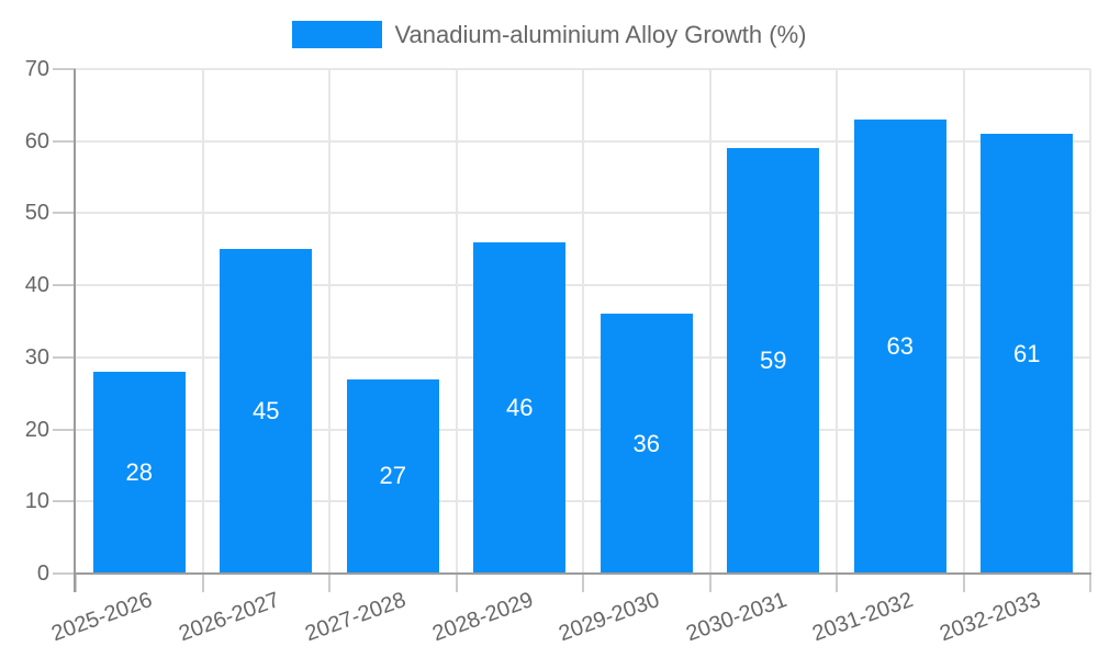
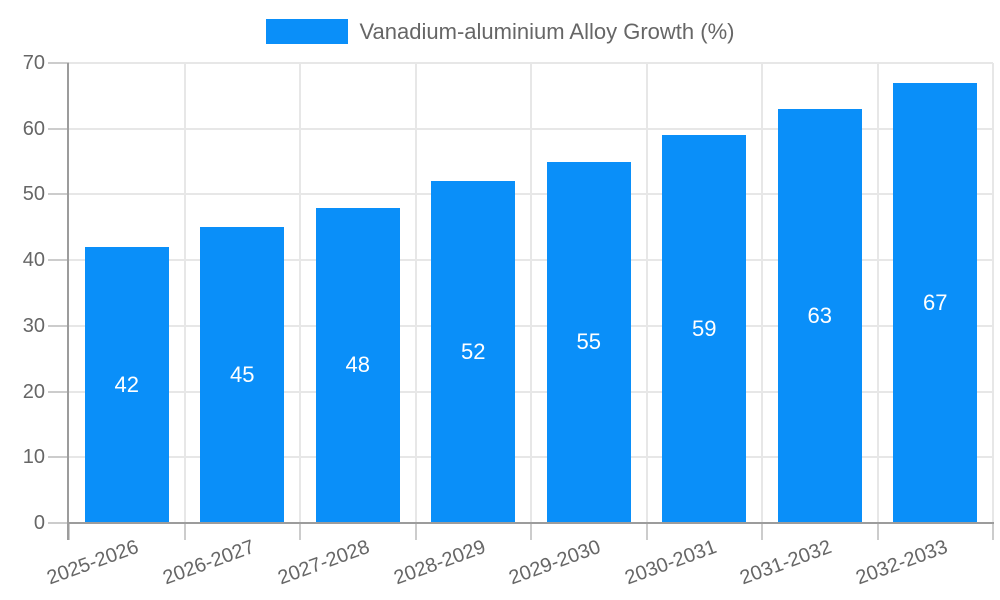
2025-2026: 28 -> 42
2027-2028: 27 -> 48
2028-2029: 46 -> 52
2029-2030: 36 -> 55
2032-2033: 61 -> 67
